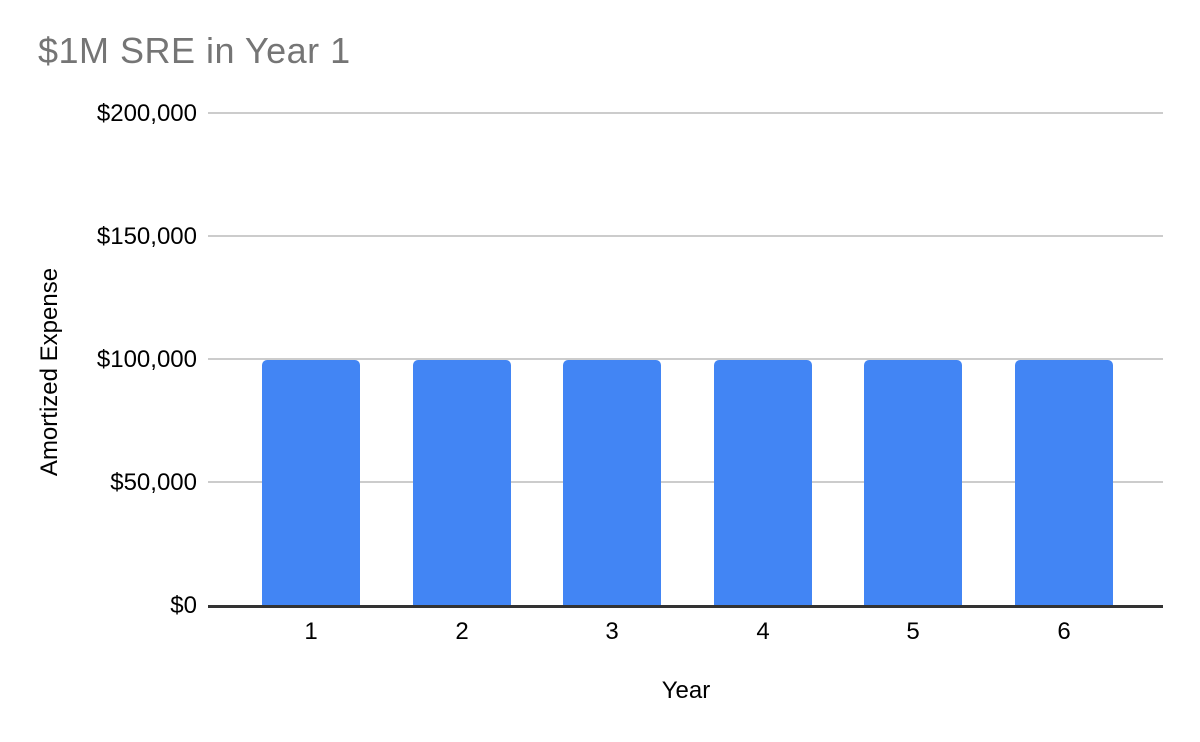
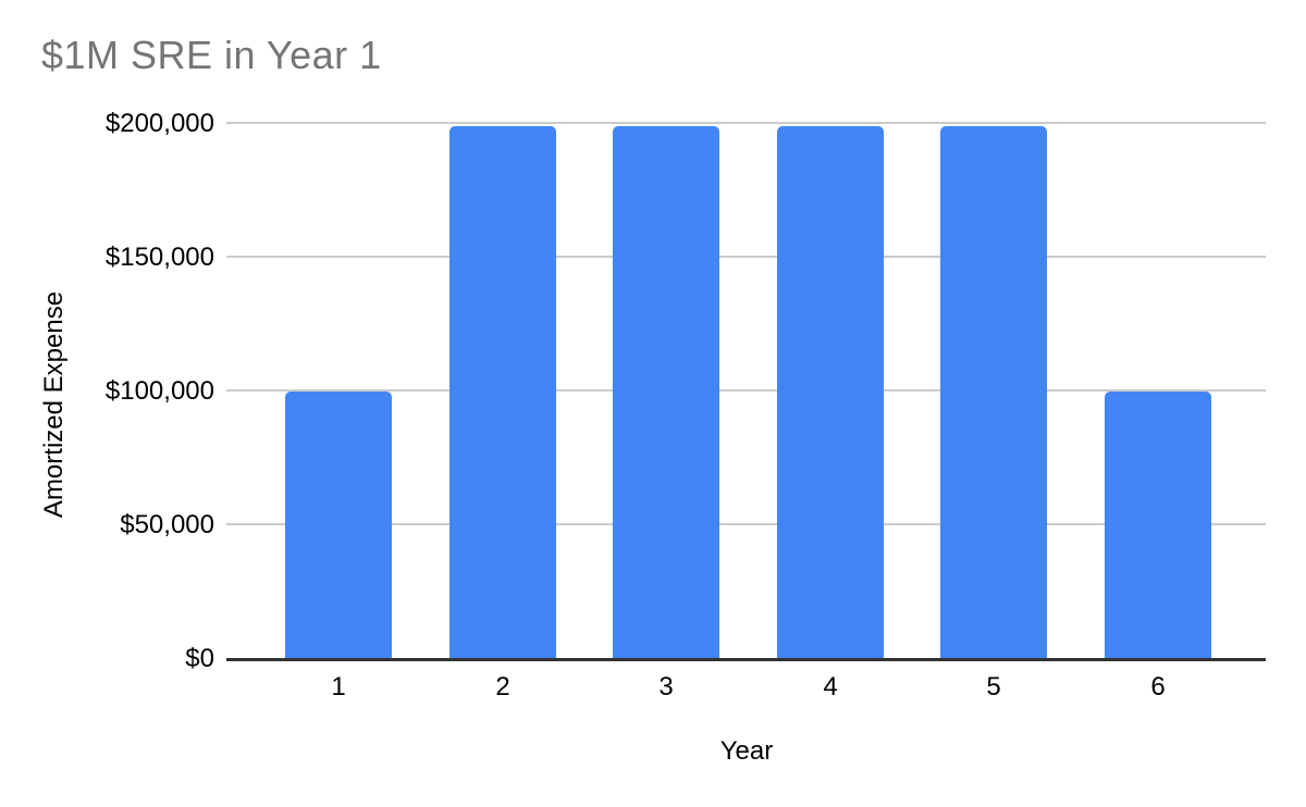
2: $100000 -> $200000
3: $100000 -> $200000
4: $100000 -> $200000
5: $100000 -> $200000
